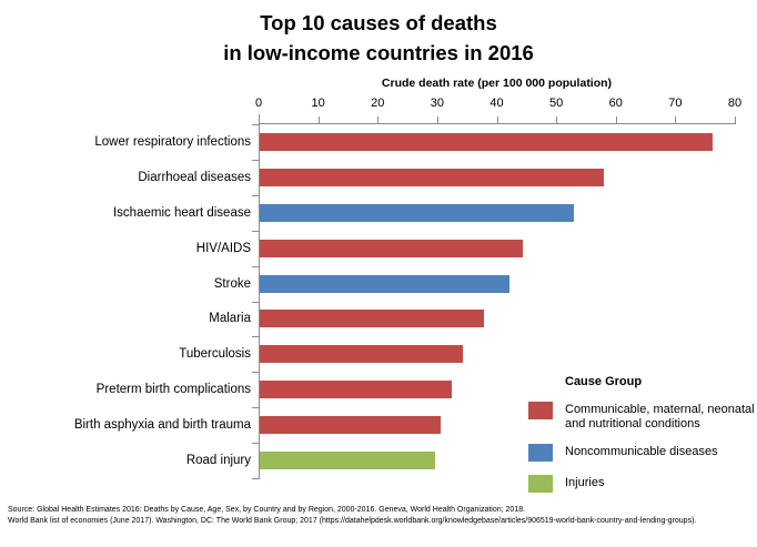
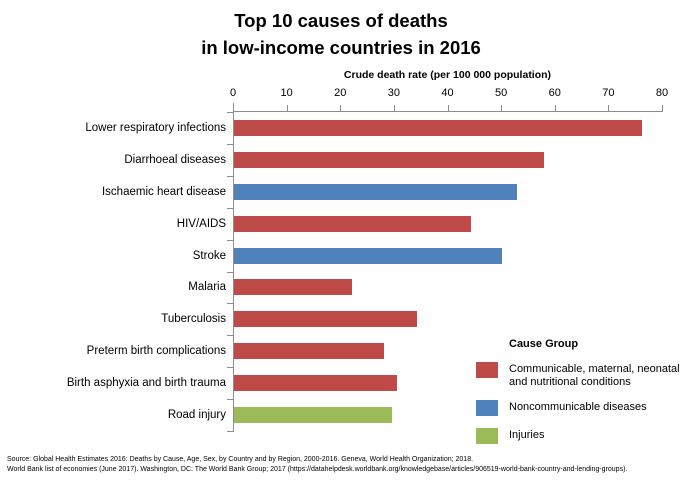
Stroke: 42 -> 50
Malaria: 38 -> 22
Preterm birth complications: 32 -> 28
